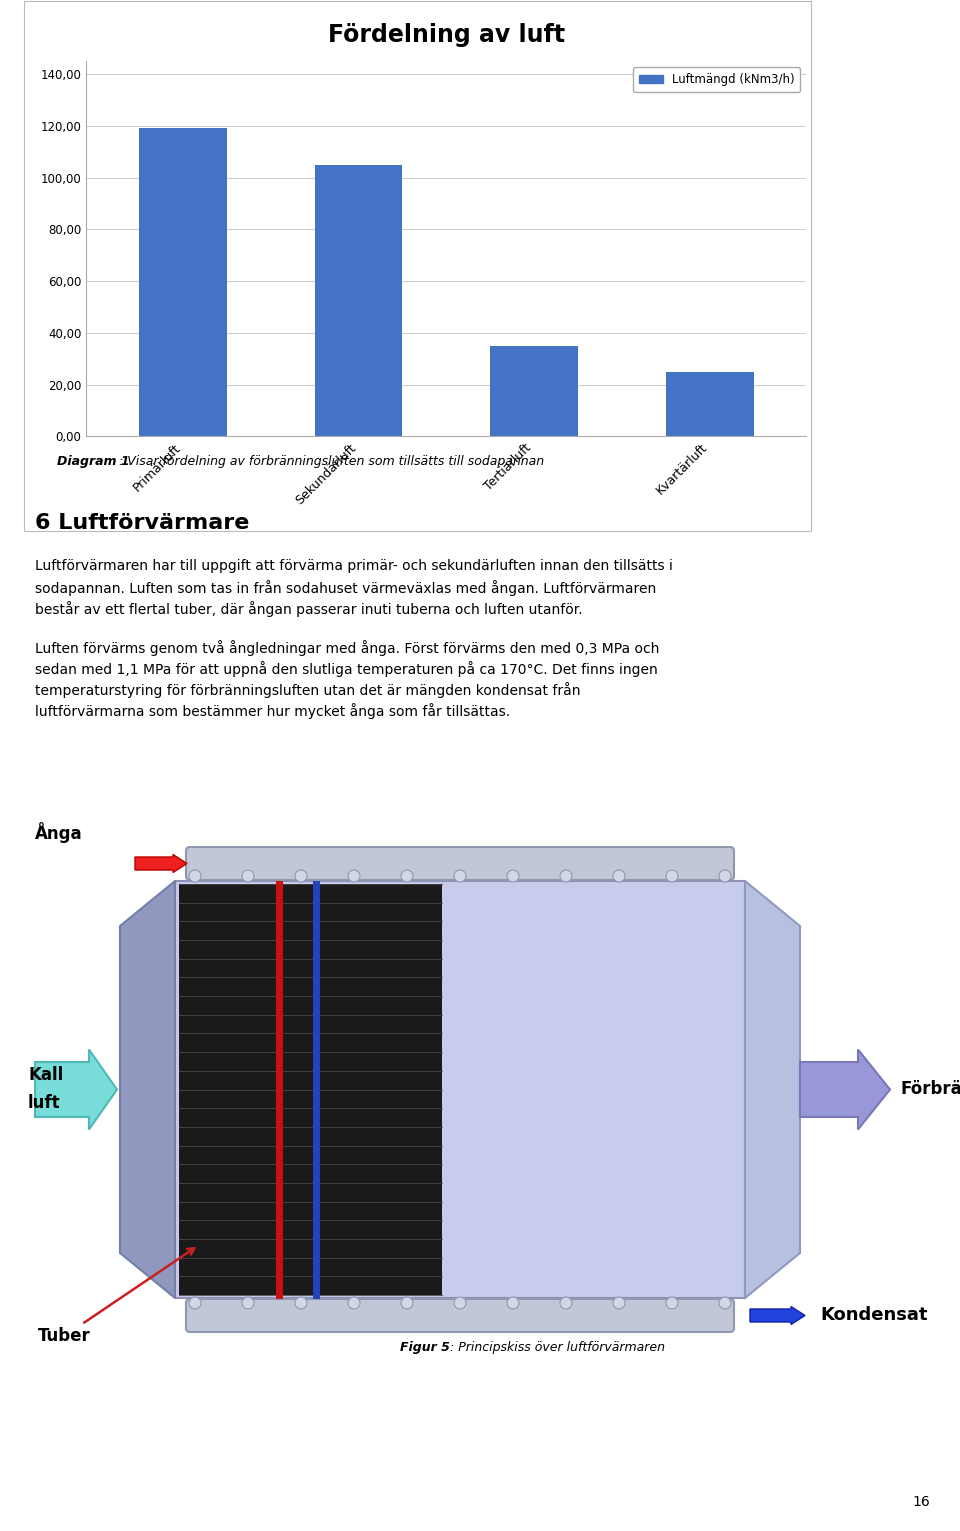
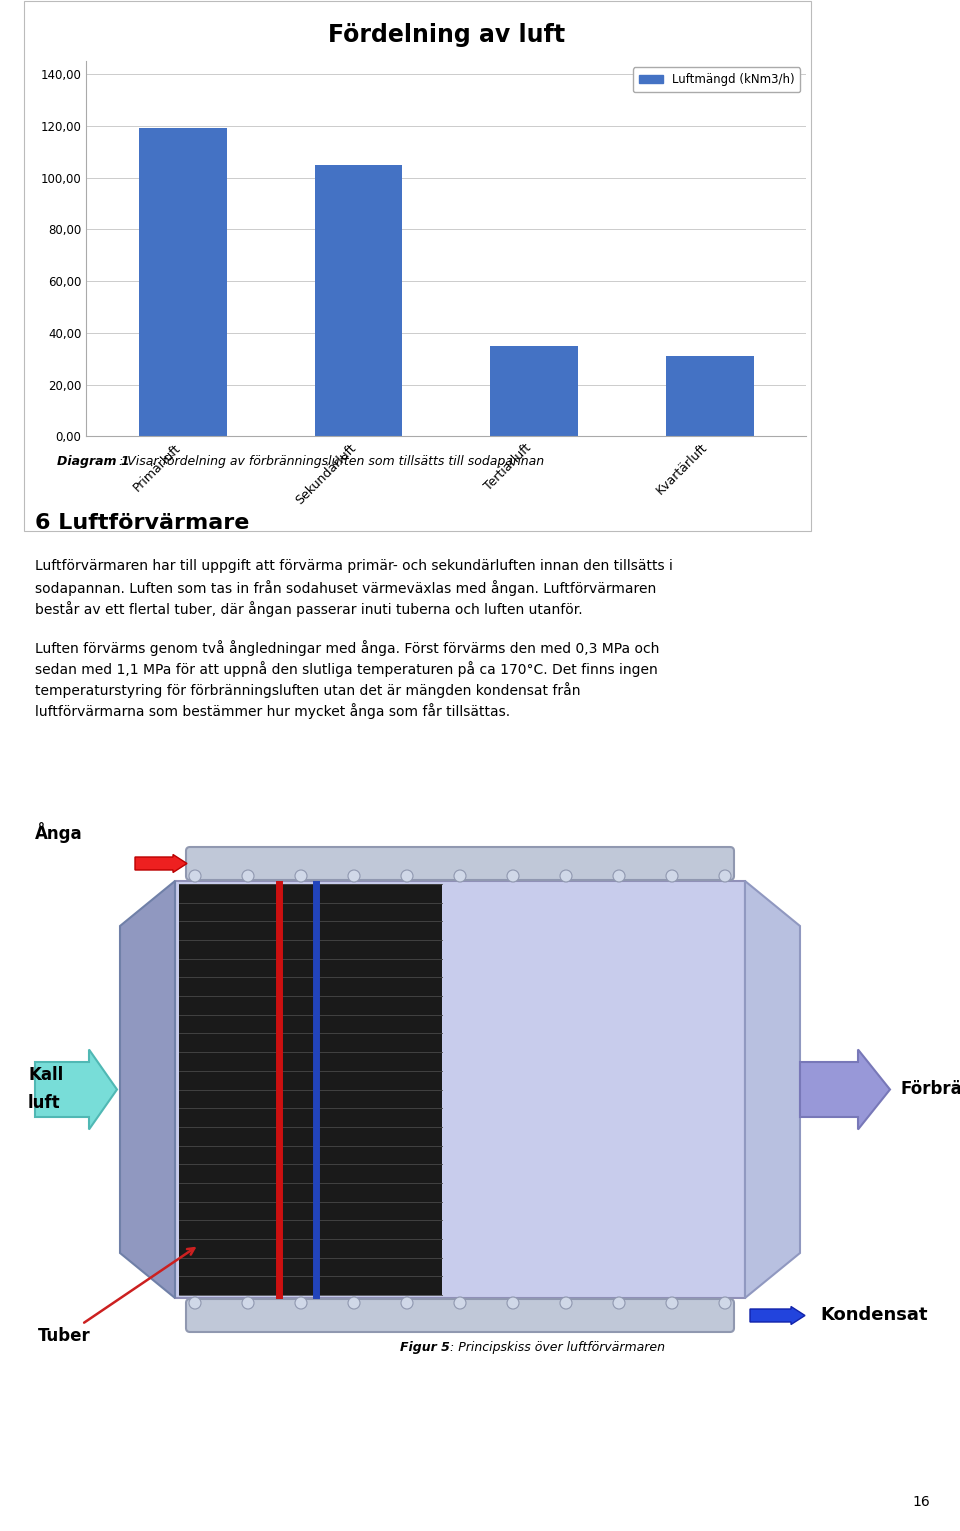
Kvartärluft: 25 -> 31
